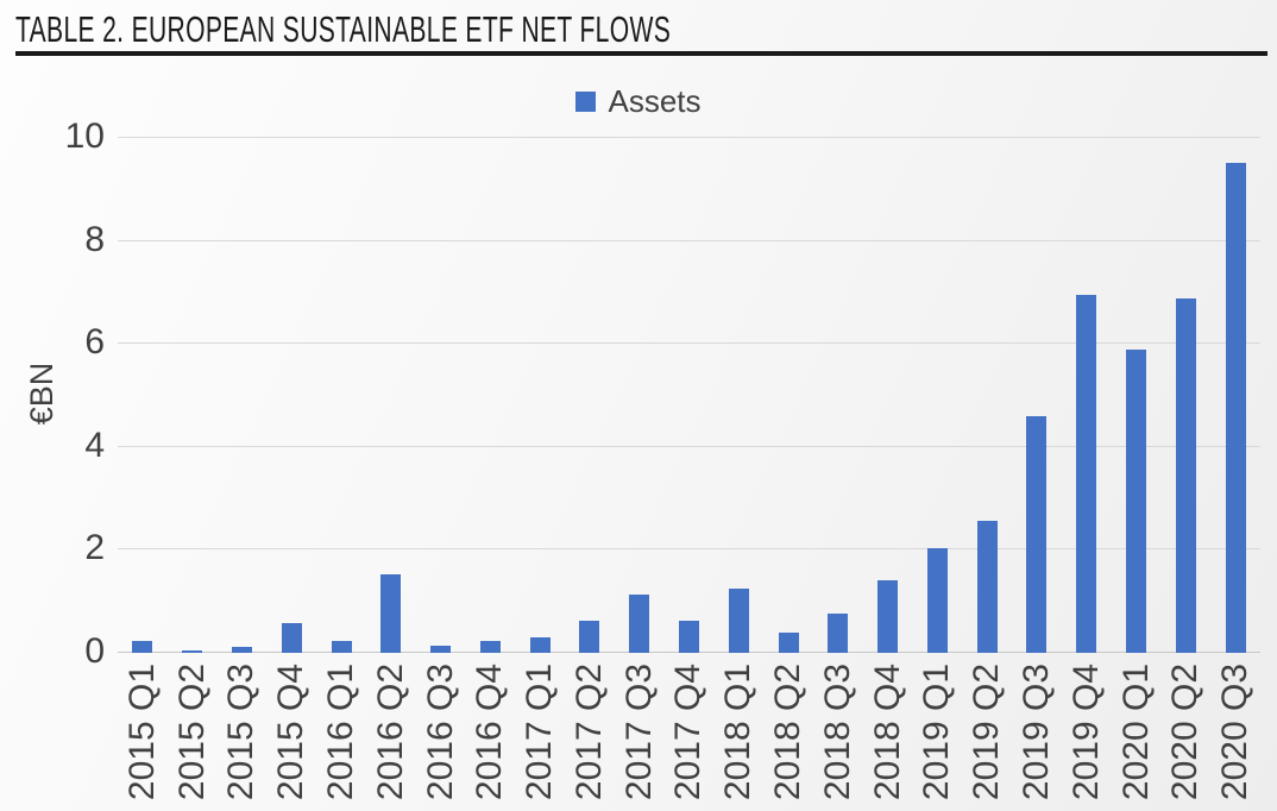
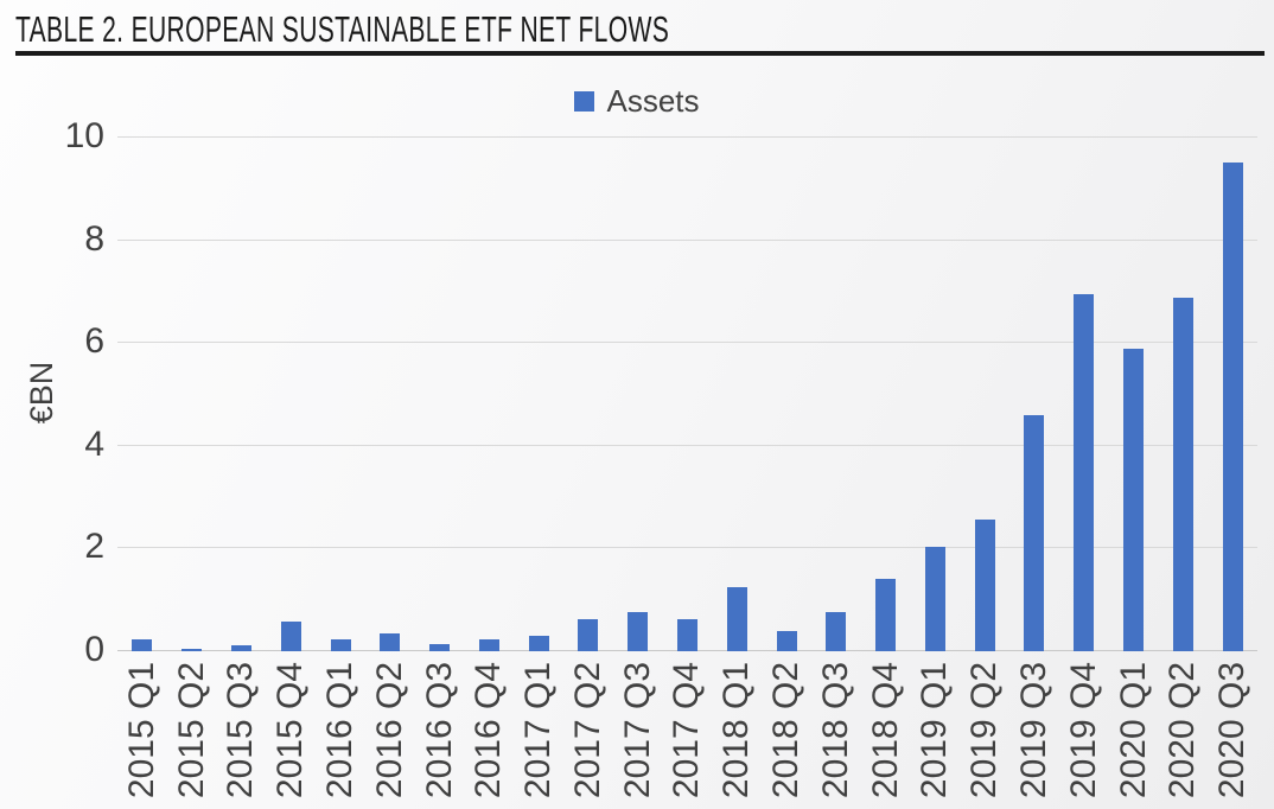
2016 Q2: 1.5 -> 0.3
2017 Q3: 1.1 -> 0.7
